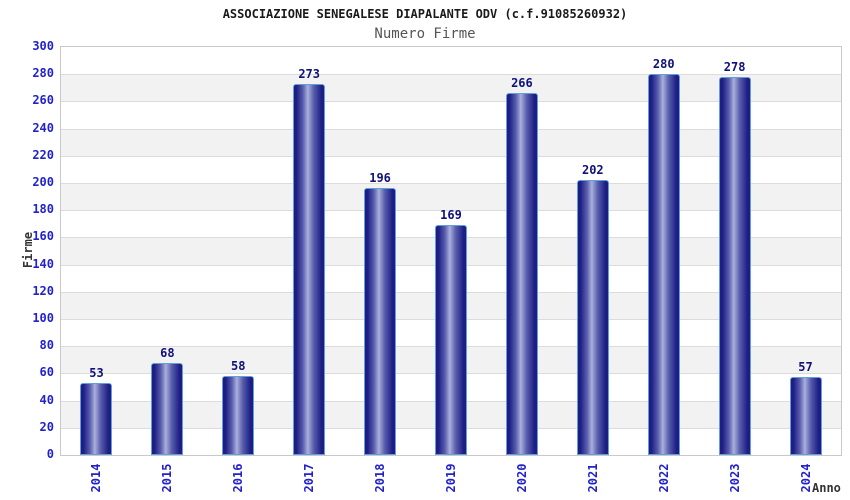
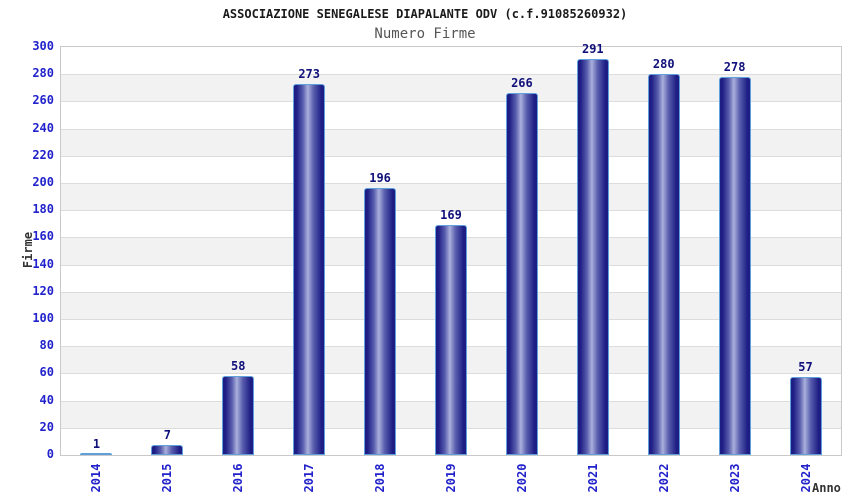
2014: 53 -> 1
2015: 68 -> 7
2021: 202 -> 291
